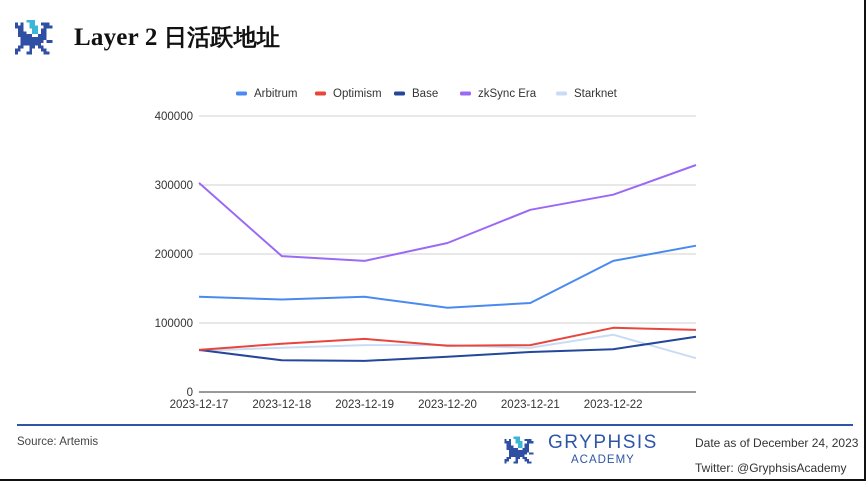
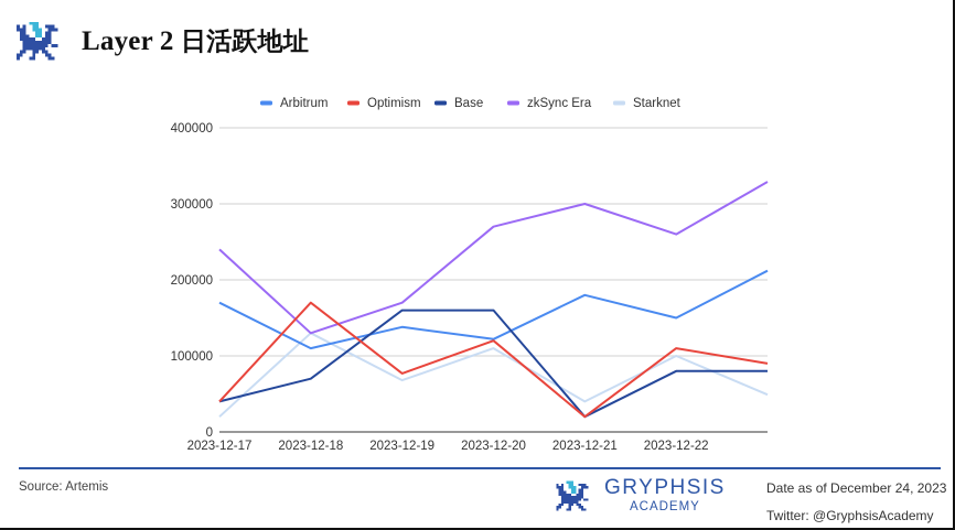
Arbitrum/2023-12-17: 140000 -> 170000
Optimism/2023-12-17: 60000 -> 40000
Base/2023-12-17: 60000 -> 40000
zkSync Era/2023-12-17: 300000 -> 240000
Starknet/2023-12-17: 60000 -> 20000
Arbitrum/2023-12-18: 130000 -> 110000
Optimism/2023-12-18: 70000 -> 170000
Base/2023-12-18: 50000 -> 70000
zkSync Era/2023-12-18: 200000 -> 130000
Starknet/2023-12-18: 60000 -> 130000
Base/2023-12-19: 40000 -> 160000
zkSync Era/2023-12-19: 190000 -> 170000
Optimism/2023-12-20: 70000 -> 120000
Base/2023-12-20: 50000 -> 160000
zkSync Era/2023-12-20: 220000 -> 270000
Starknet/2023-12-20: 70000 -> 110000
Arbitrum/2023-12-21: 130000 -> 180000
Optimism/2023-12-21: 70000 -> 20000
Base/2023-12-21: 60000 -> 20000
zkSync Era/2023-12-21: 260000 -> 300000
Starknet/2023-12-21: 60000 -> 40000
Arbitrum/2023-12-22: 190000 -> 150000
Optimism/2023-12-22: 90000 -> 110000
Base/2023-12-22: 60000 -> 80000
zkSync Era/2023-12-22: 290000 -> 260000
Starknet/2023-12-22: 80000 -> 100000
